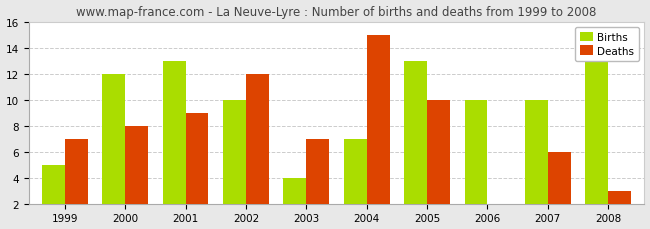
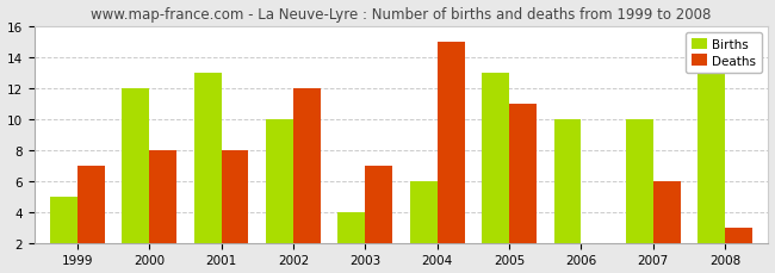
Deaths/2001: 9 -> 8
Births/2004: 7 -> 6
Deaths/2005: 10 -> 11
